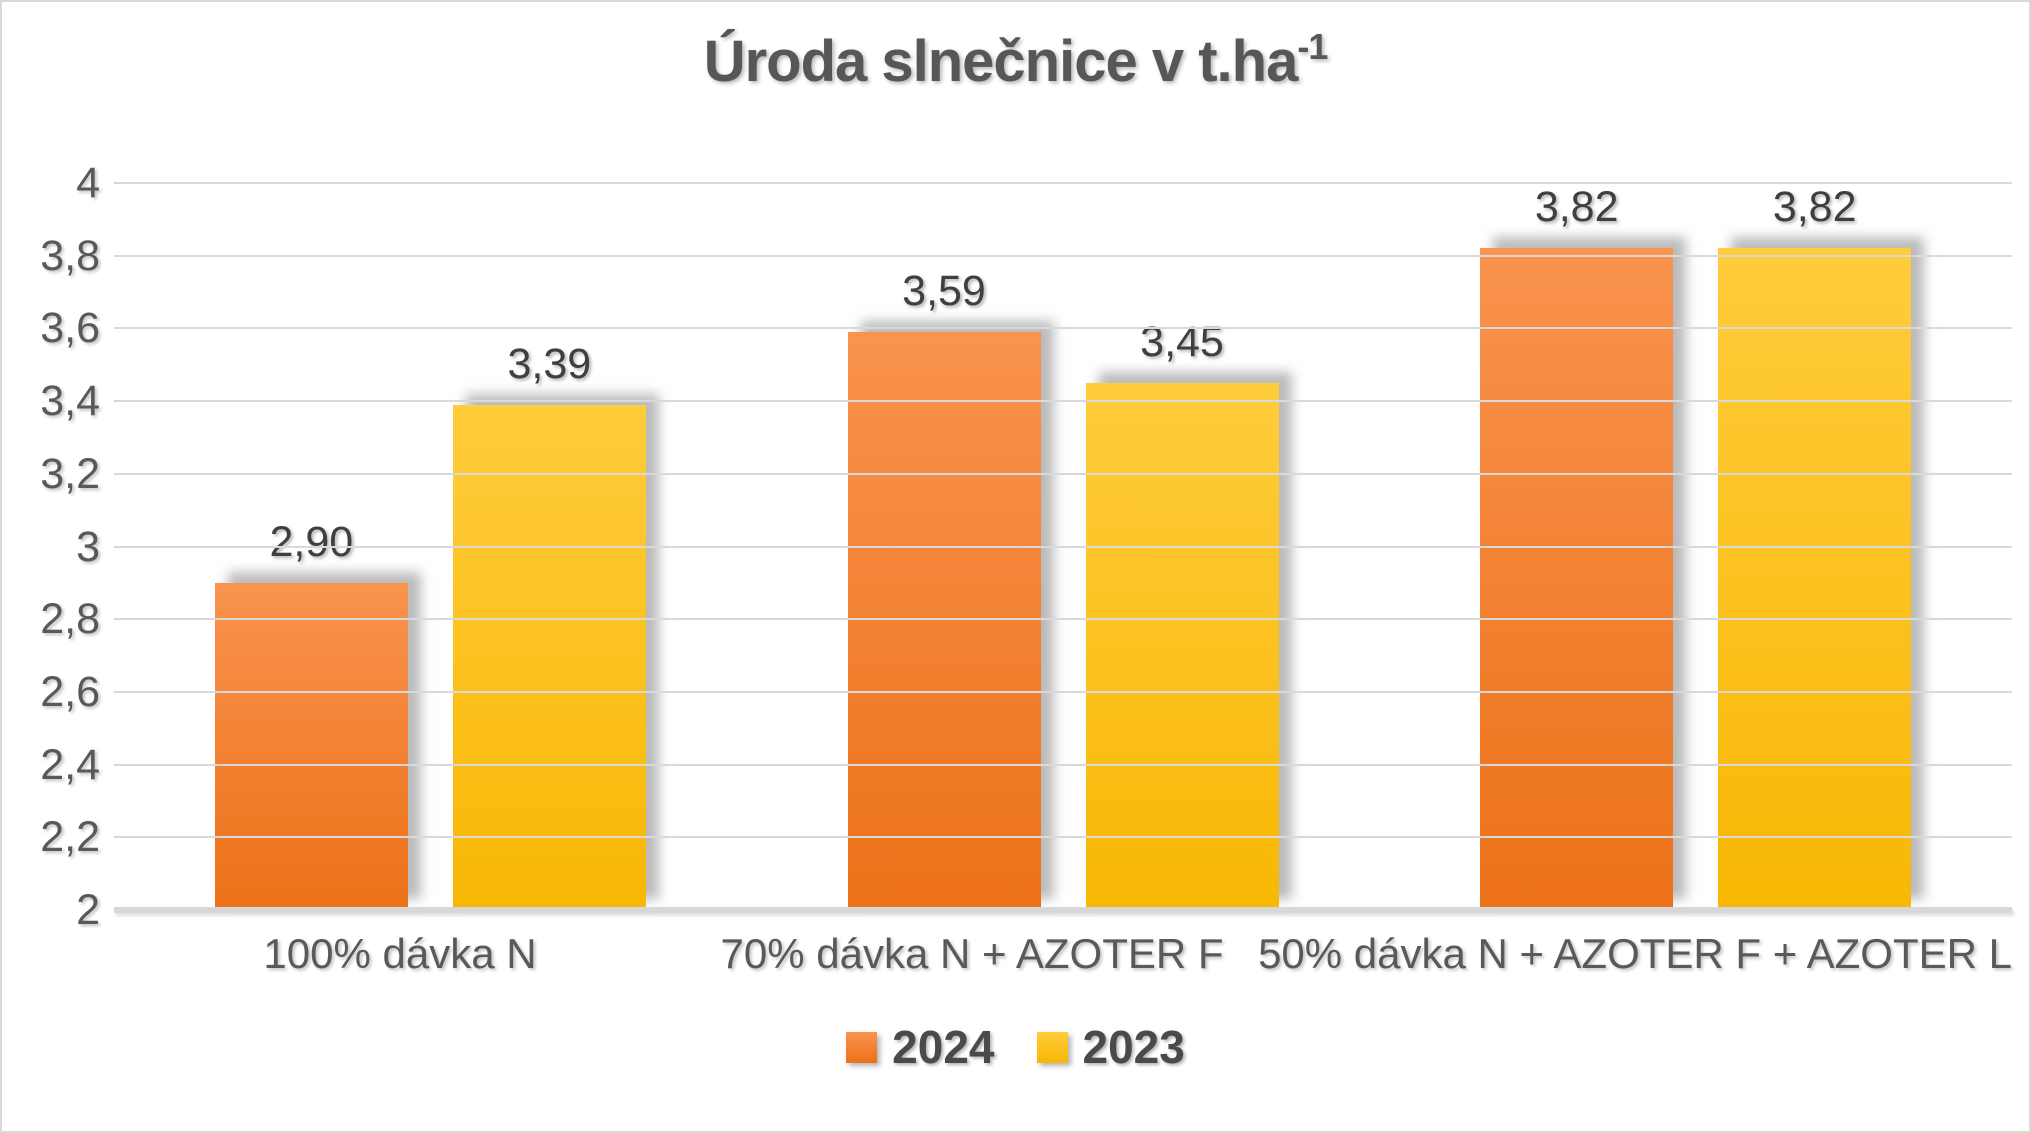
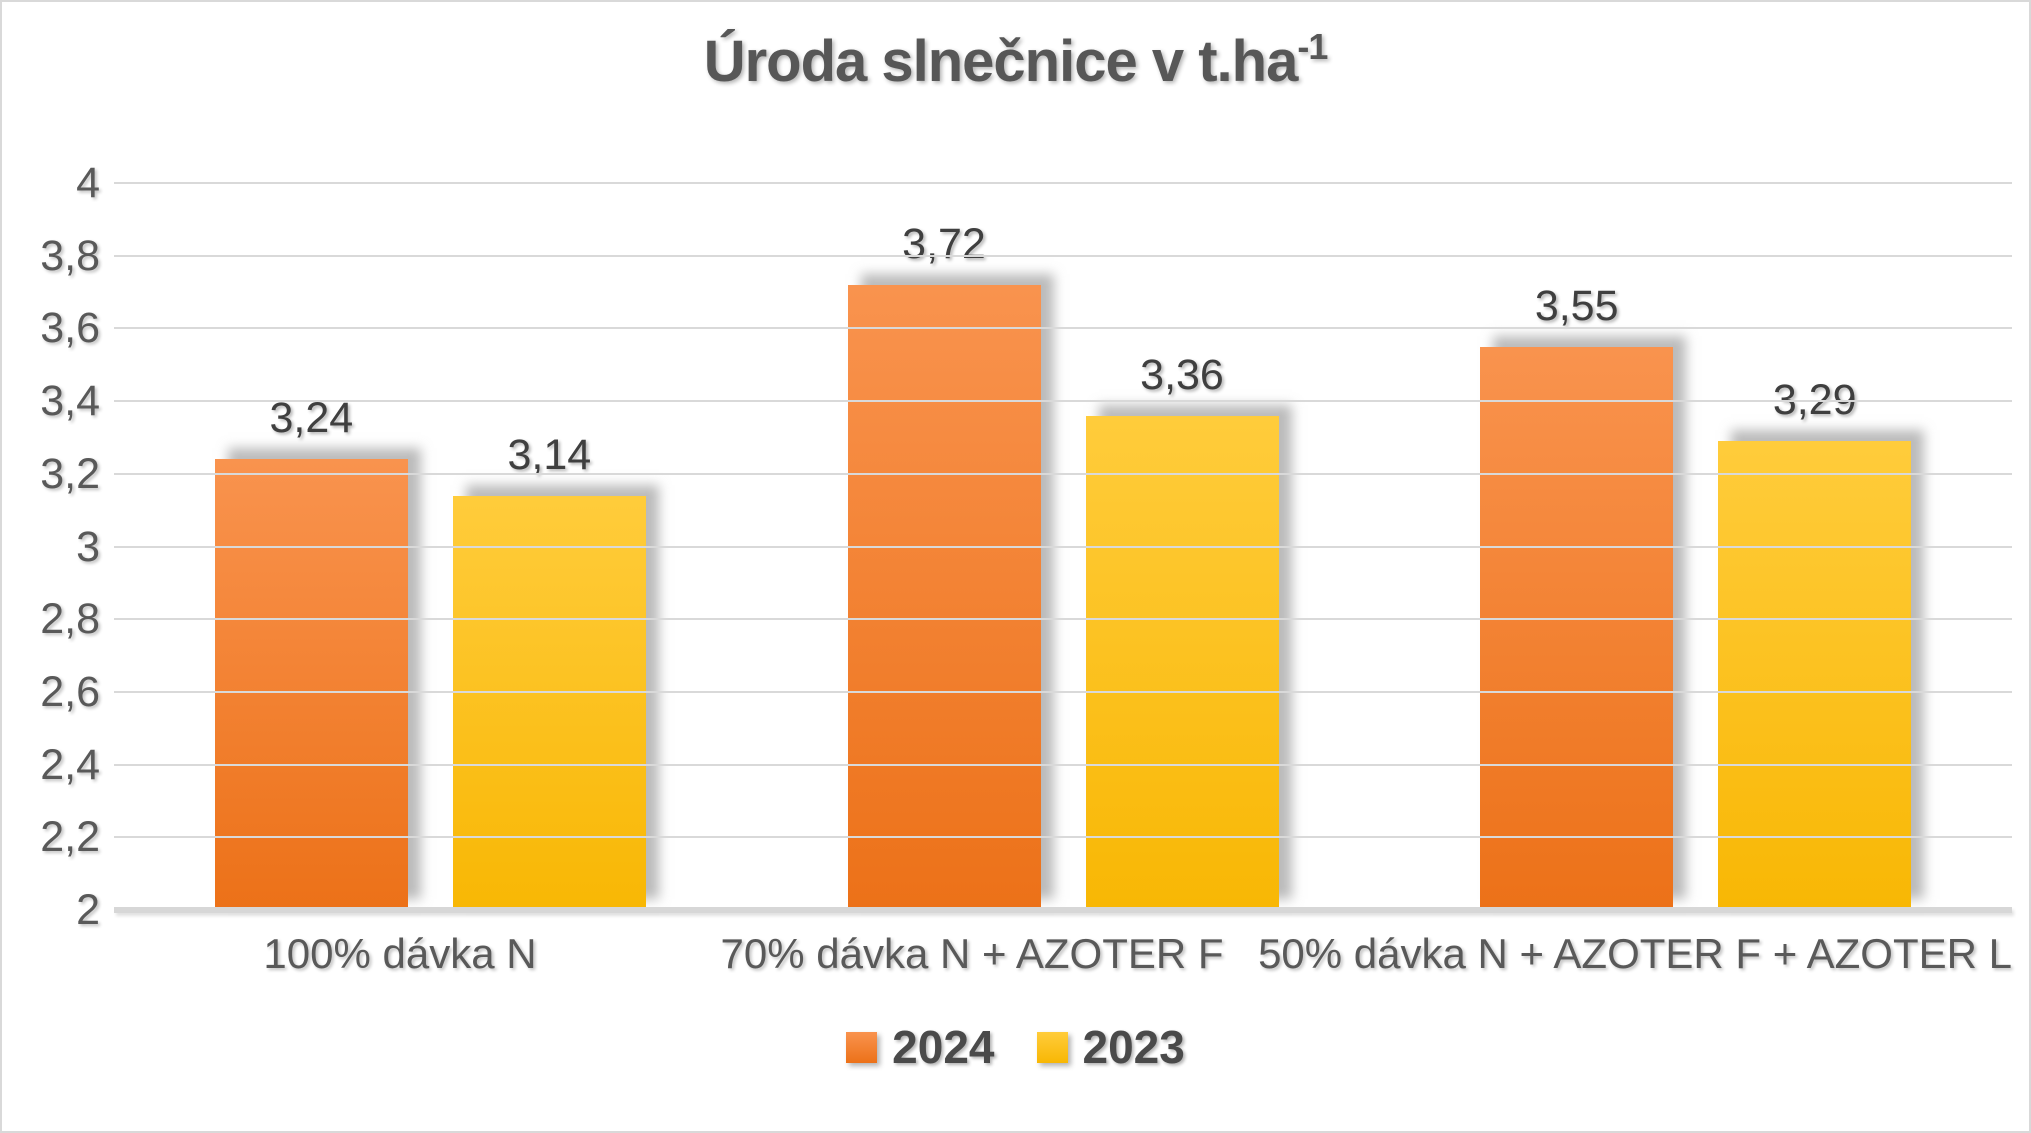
2024/100% dávka N: 2,90 -> 3,24
2023/100% dávka N: 3,39 -> 3,14
2024/70% dávka N + AZOTER F: 3,59 -> 3,72
2023/70% dávka N + AZOTER F: 3,45 -> 3,36
2024/50% dávka N + AZOTER F + AZOTER L: 3,82 -> 3,55
2023/50% dávka N + AZOTER F + AZOTER L: 3,82 -> 3,29
